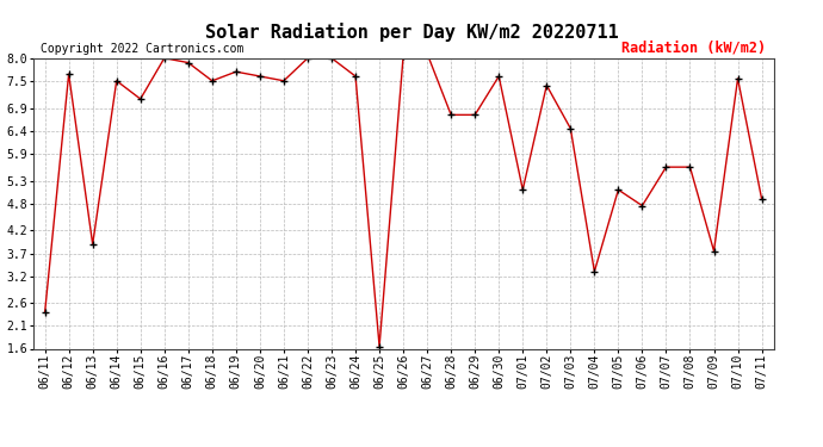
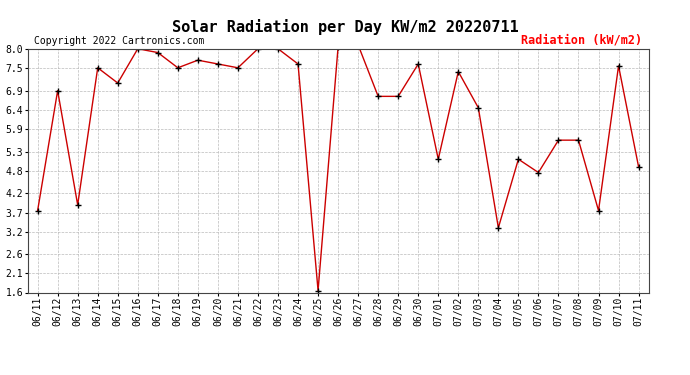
06/11: 2.40 -> 3.75
06/12: 7.65 -> 6.90
